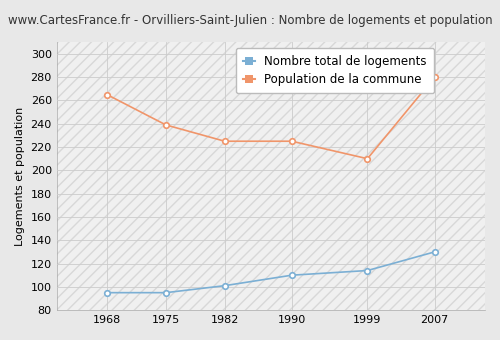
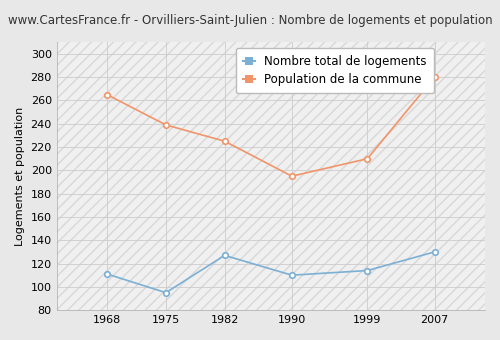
Nombre total de logements/1968: 95 -> 111
Nombre total de logements/1982: 101 -> 127
Population de la commune/1990: 225 -> 195
